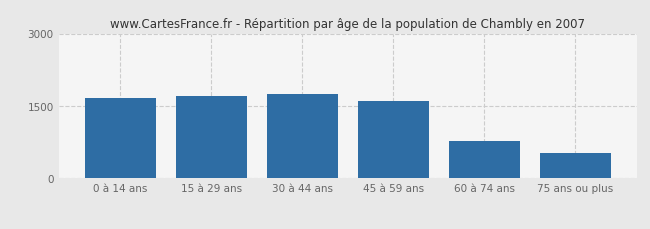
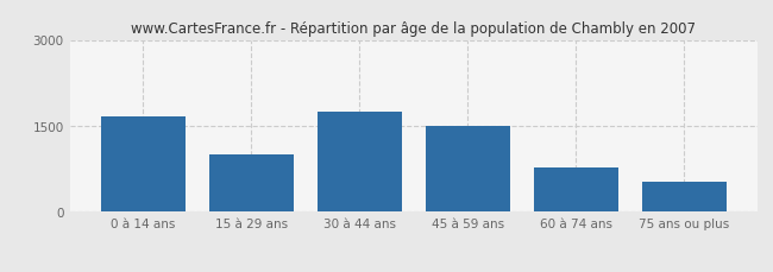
15 à 29 ans: 1700 -> 1000
45 à 59 ans: 1610 -> 1500
